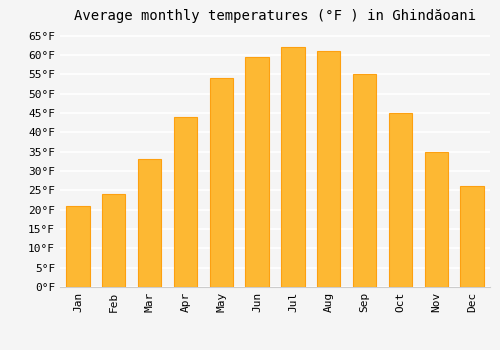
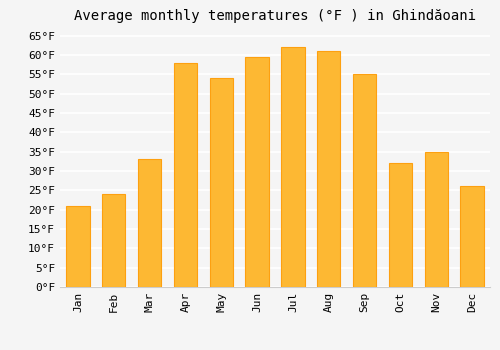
Apr: 44.0°F -> 58.0°F
Oct: 45.0°F -> 32.0°F
